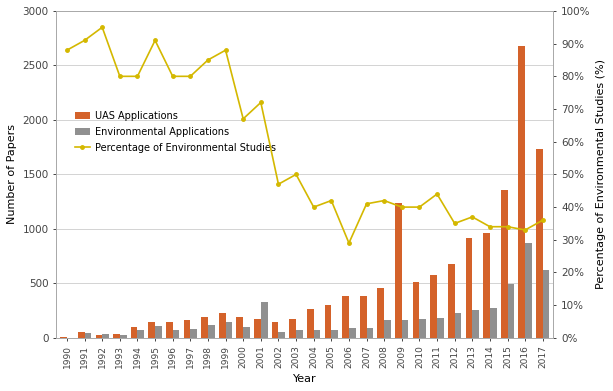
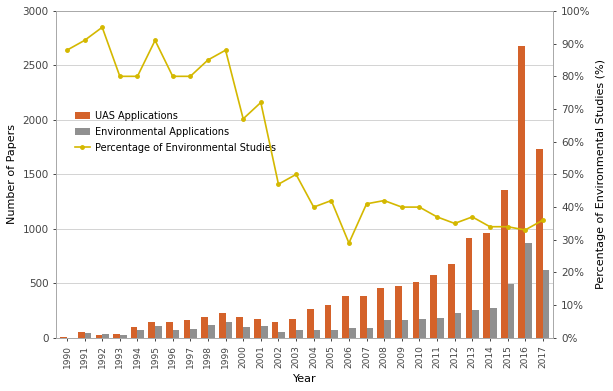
Environmental Applications/2001: 330 -> 110
UAS Applications/2009: 1240 -> 480
Percentage of Environmental Studies/2011: 44% -> 37%
